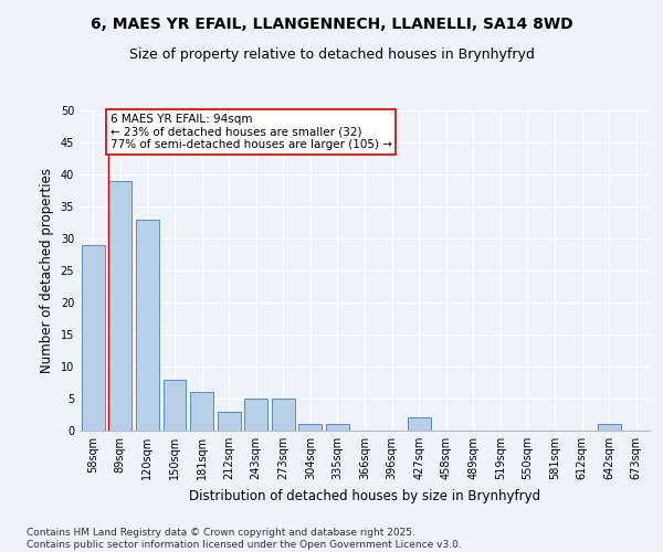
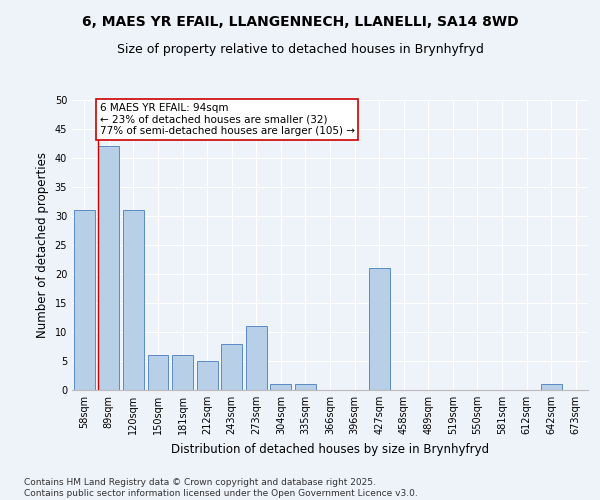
58sqm: 29 -> 31
89sqm: 39 -> 42
120sqm: 33 -> 31
150sqm: 8 -> 6
212sqm: 3 -> 5
243sqm: 5 -> 8
273sqm: 5 -> 11
427sqm: 2 -> 21
